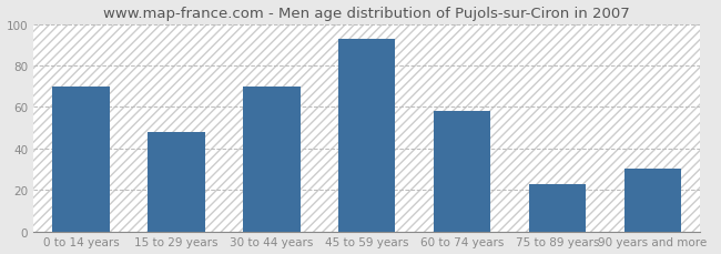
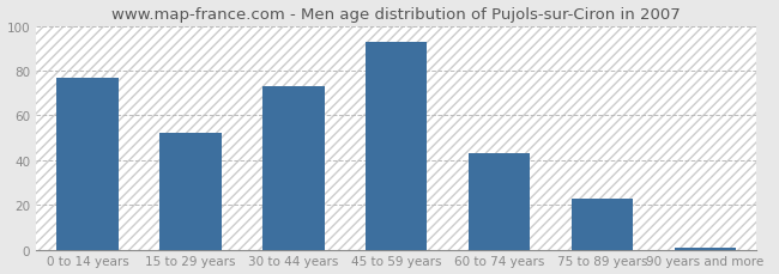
0 to 14 years: 70 -> 77
15 to 29 years: 48 -> 52
30 to 44 years: 70 -> 73
60 to 74 years: 58 -> 43
90 years and more: 30 -> 1
